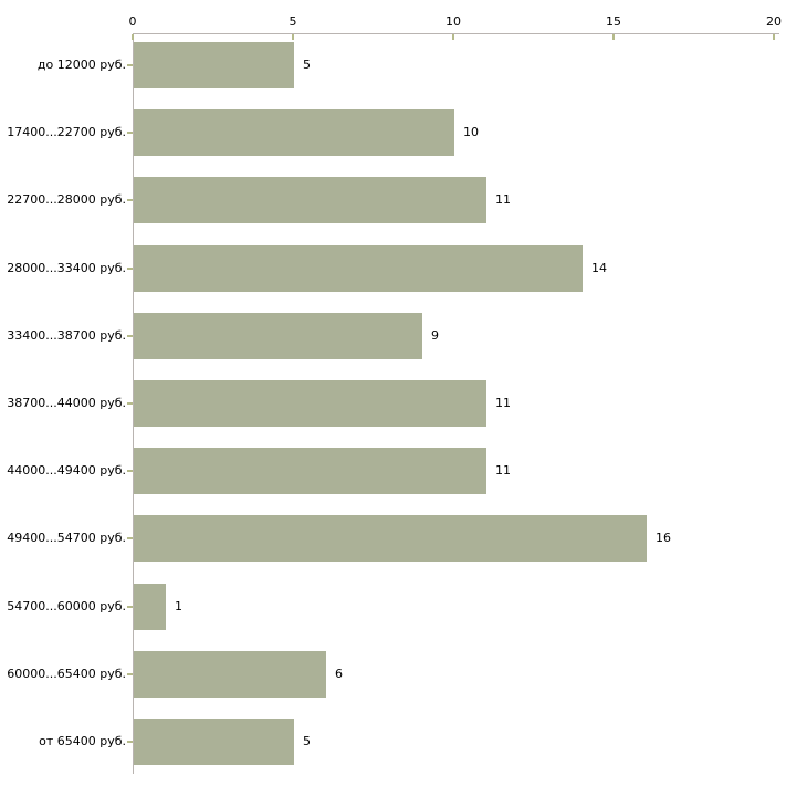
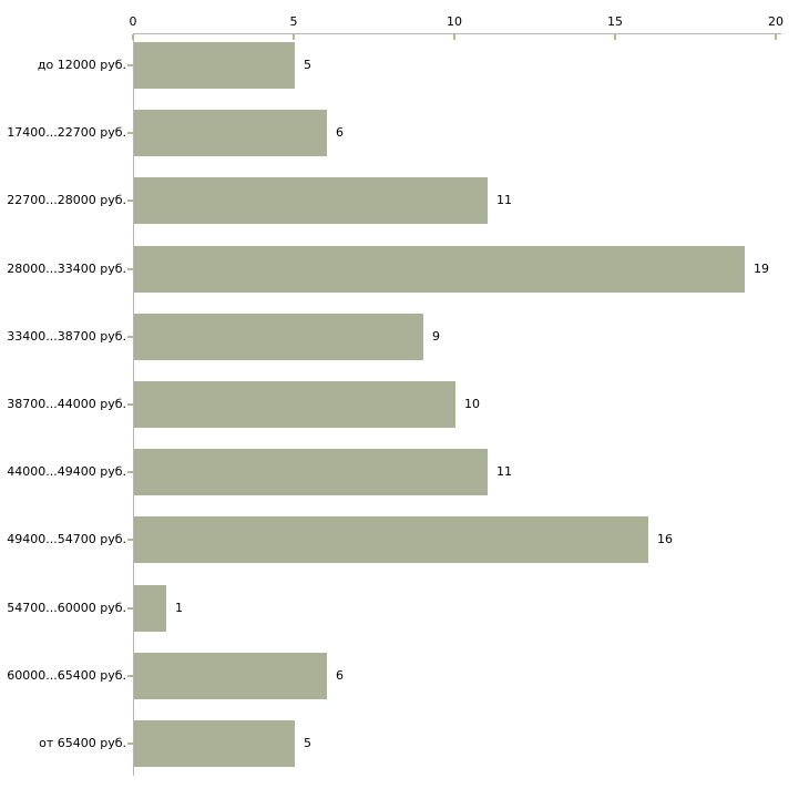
17400...22700 руб.: 10 -> 6
28000...33400 руб.: 14 -> 19
38700...44000 руб.: 11 -> 10
